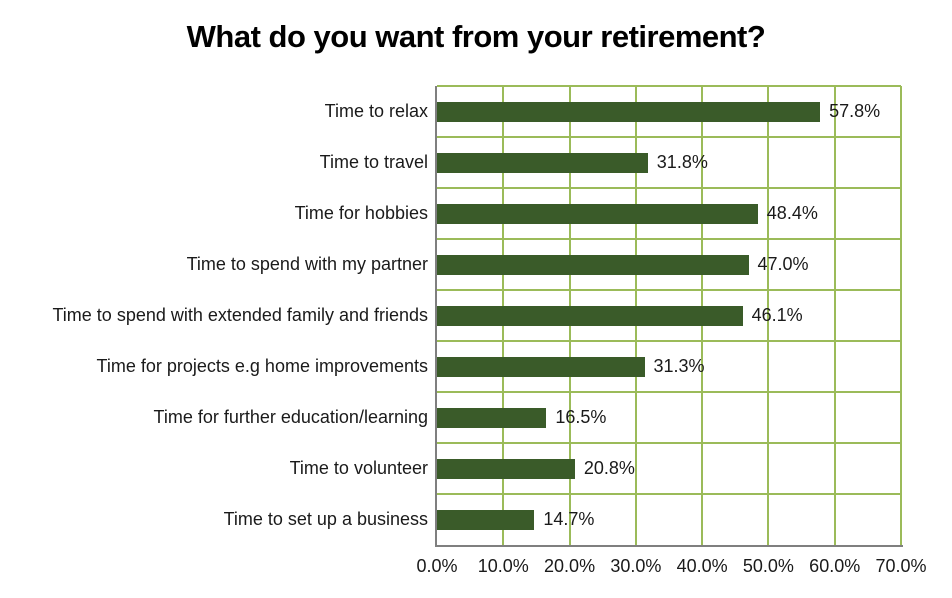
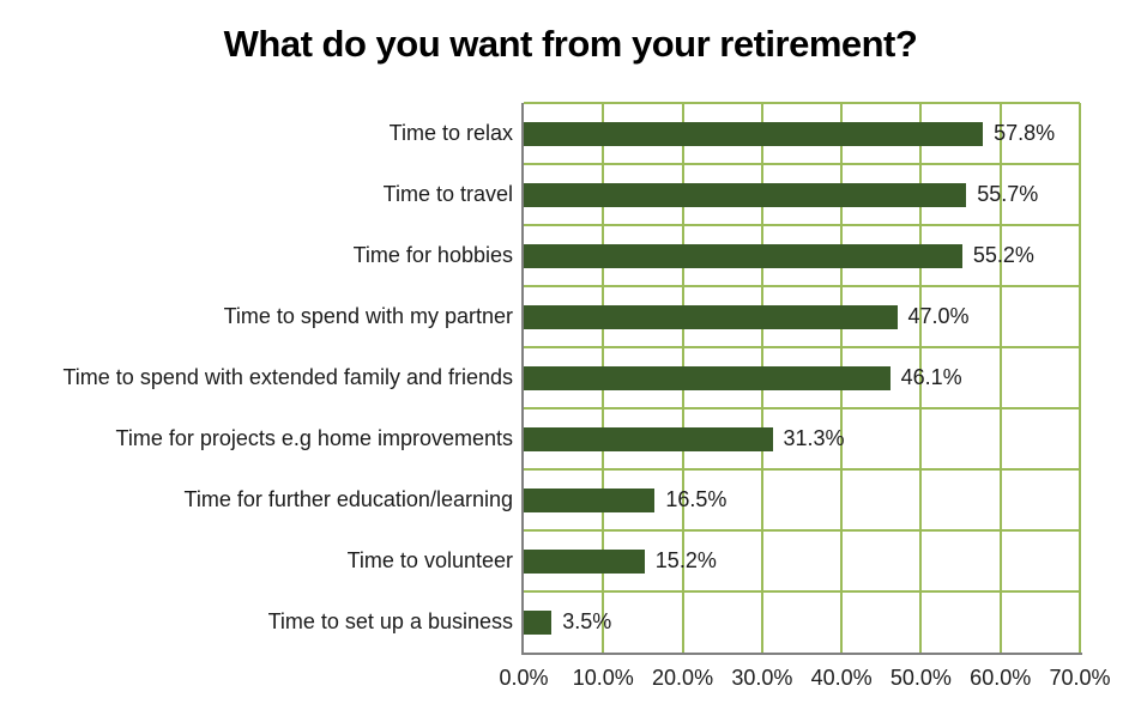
Time to travel: 31.8% -> 55.7%
Time for hobbies: 48.4% -> 55.2%
Time to volunteer: 20.8% -> 15.2%
Time to set up a business: 14.7% -> 3.5%
